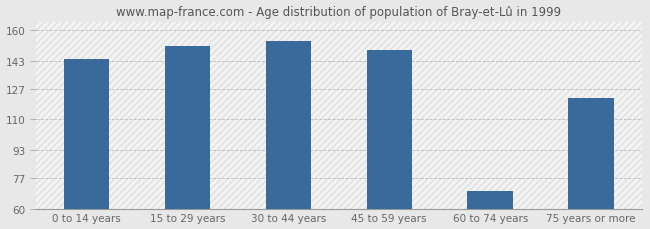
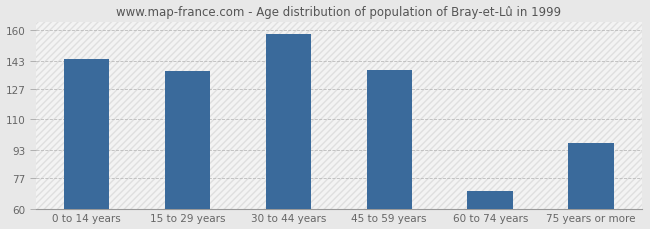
15 to 29 years: 151 -> 137
30 to 44 years: 154 -> 158
45 to 59 years: 149 -> 138
75 years or more: 122 -> 97
